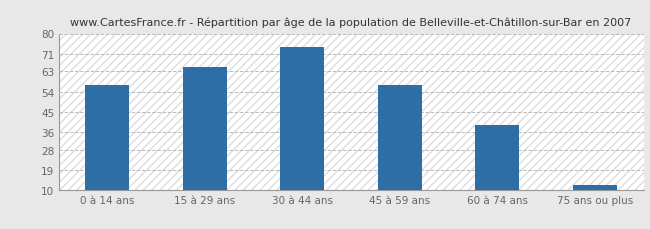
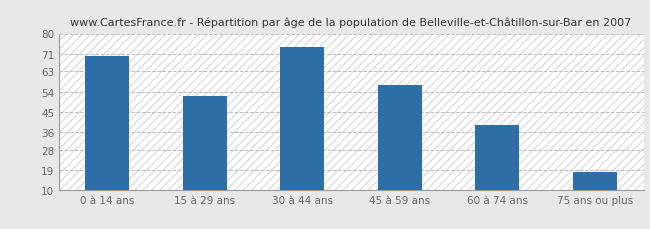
0 à 14 ans: 57 -> 70
15 à 29 ans: 65 -> 52
75 ans ou plus: 12 -> 18
